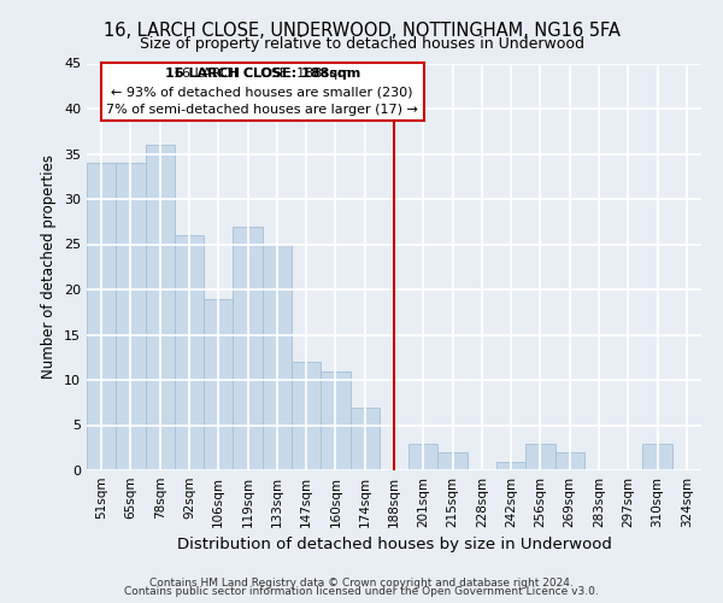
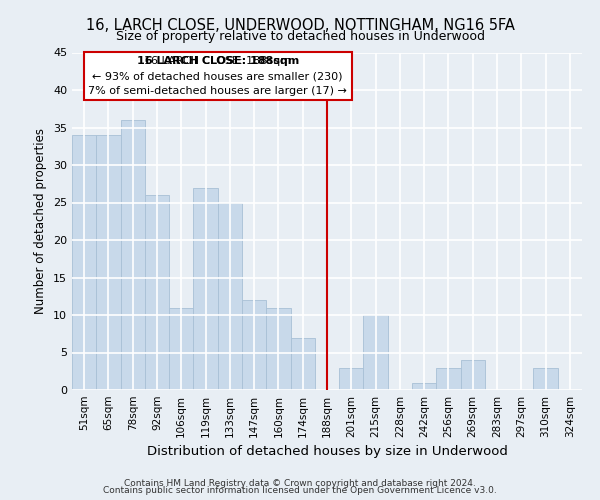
106sqm: 19 -> 11
215sqm: 2 -> 10
269sqm: 2 -> 4
